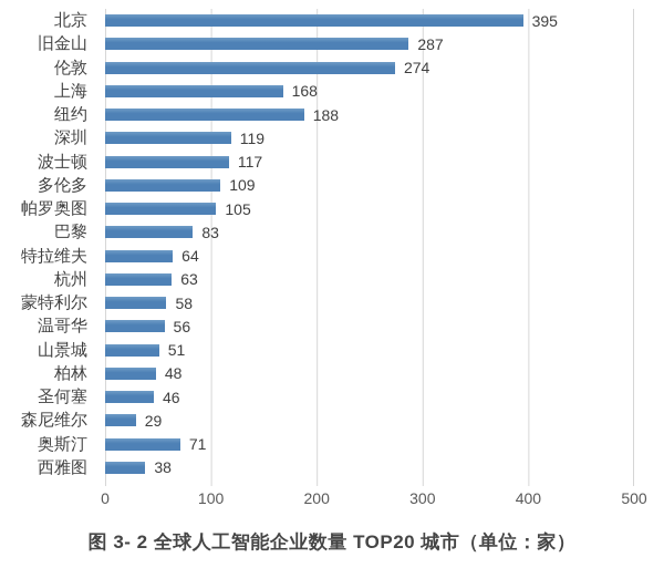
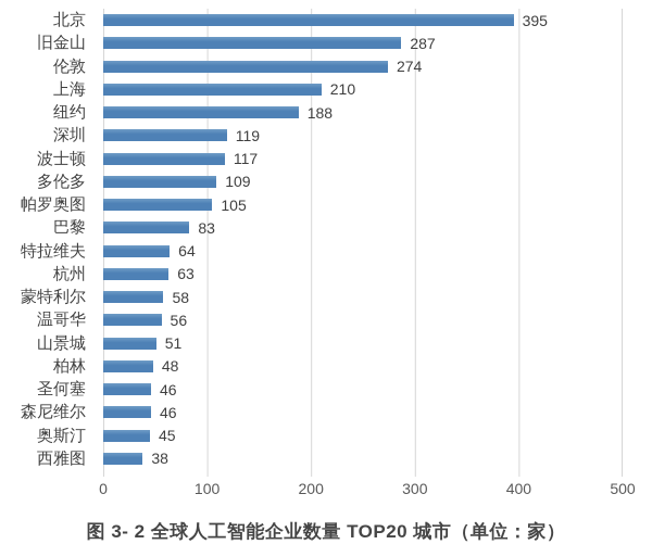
上海: 168 -> 210
森尼维尔: 29 -> 46
奥斯汀: 71 -> 45
